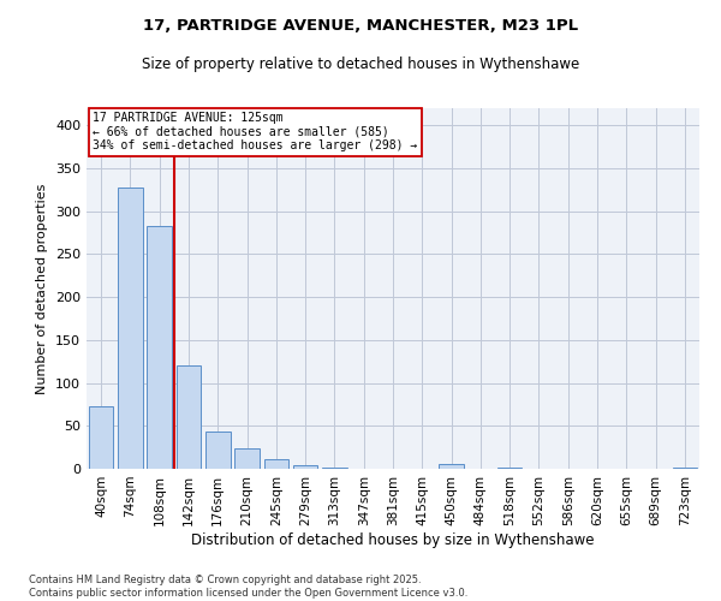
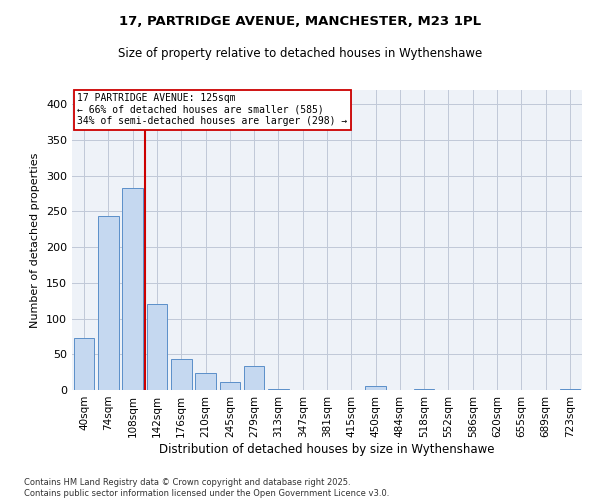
74sqm: 327 -> 244
279sqm: 4 -> 34
